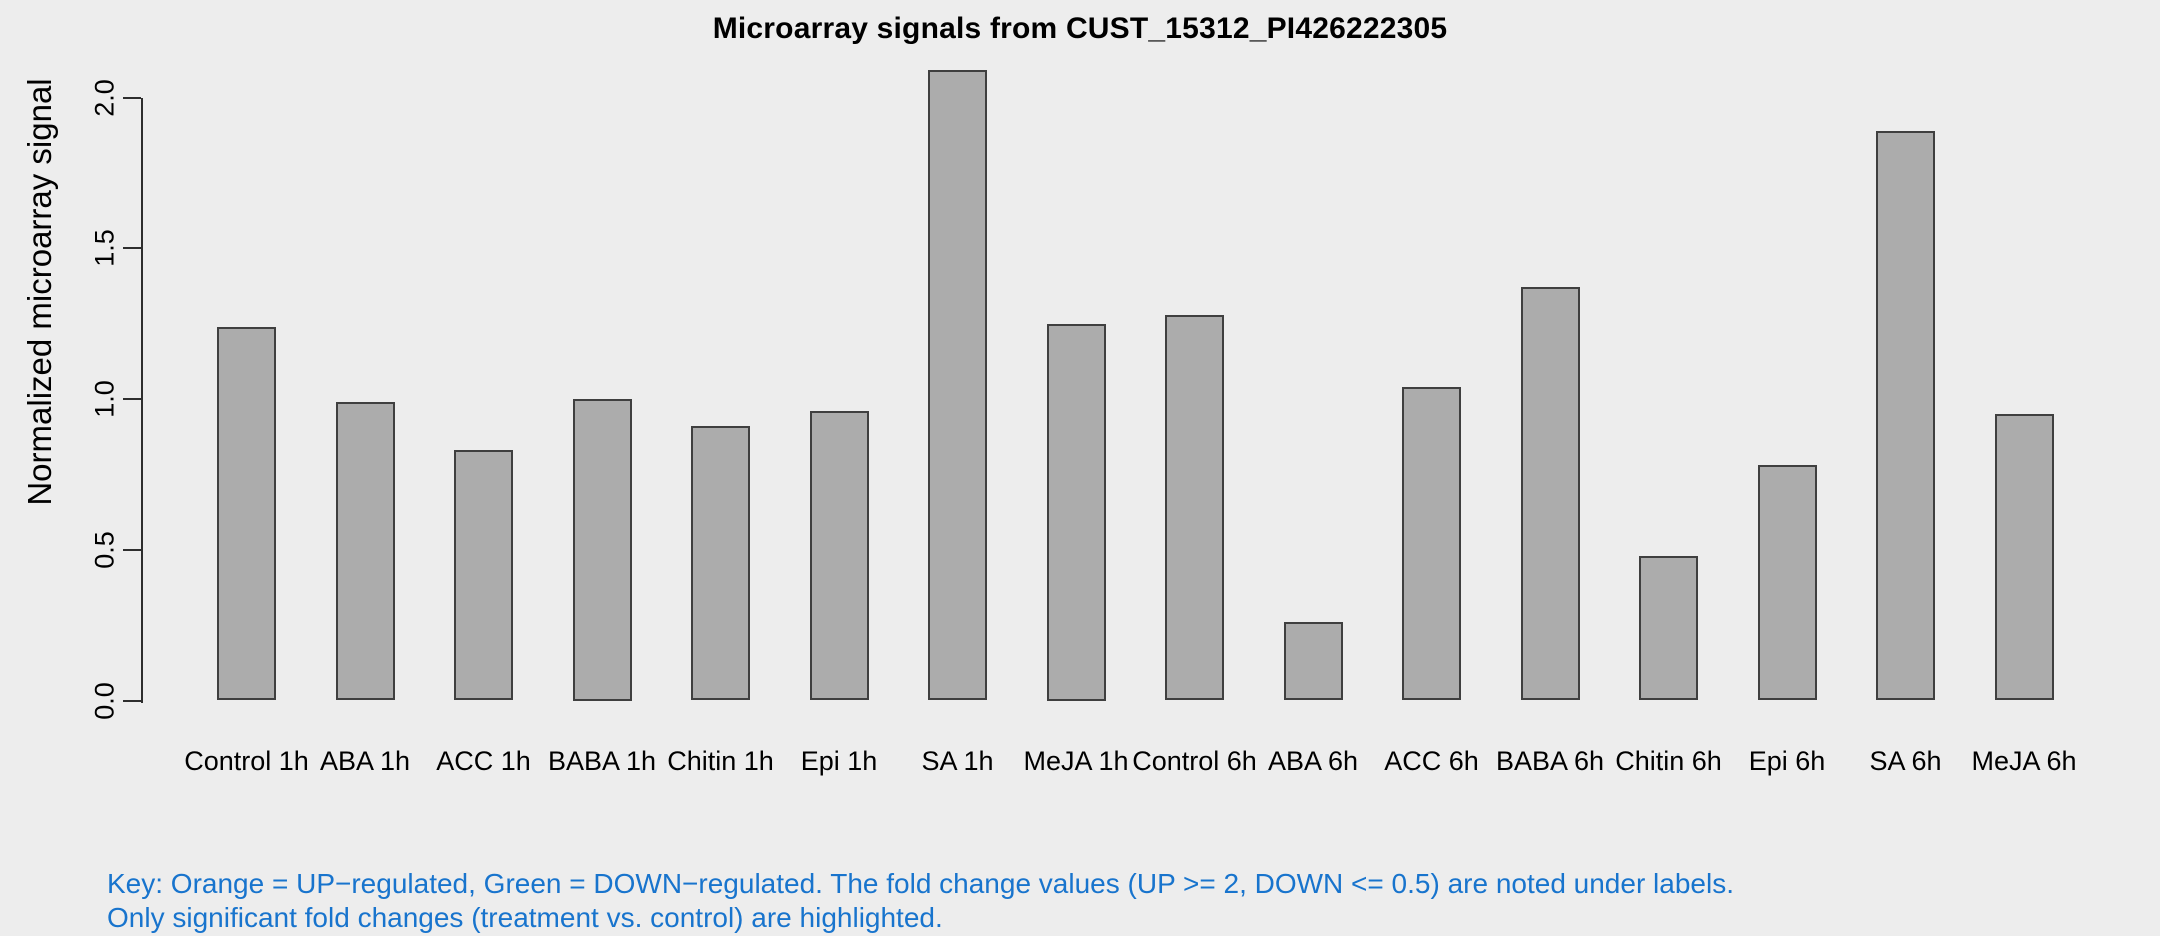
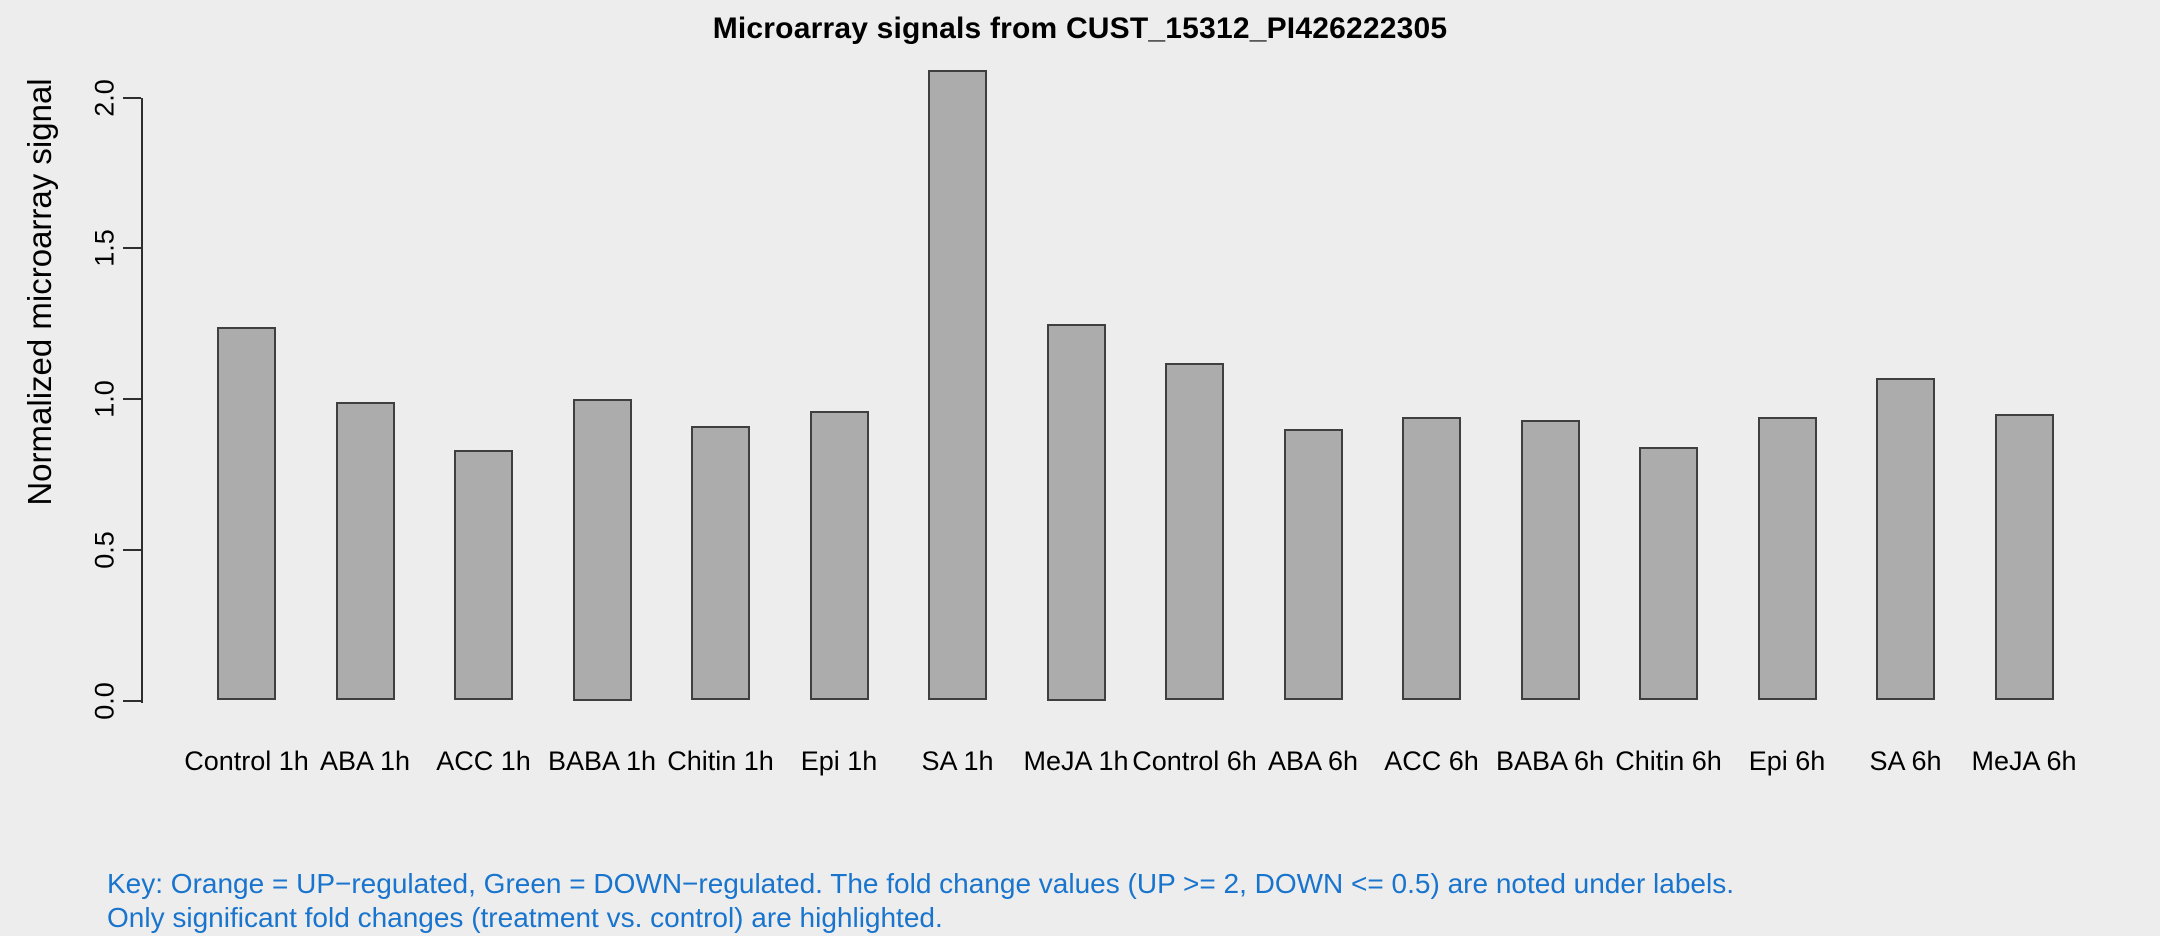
Control 6h: 1.28 -> 1.12
ABA 6h: 0.26 -> 0.90
ACC 6h: 1.04 -> 0.94
BABA 6h: 1.37 -> 0.93
Chitin 6h: 0.48 -> 0.84
Epi 6h: 0.78 -> 0.94
SA 6h: 1.89 -> 1.07
